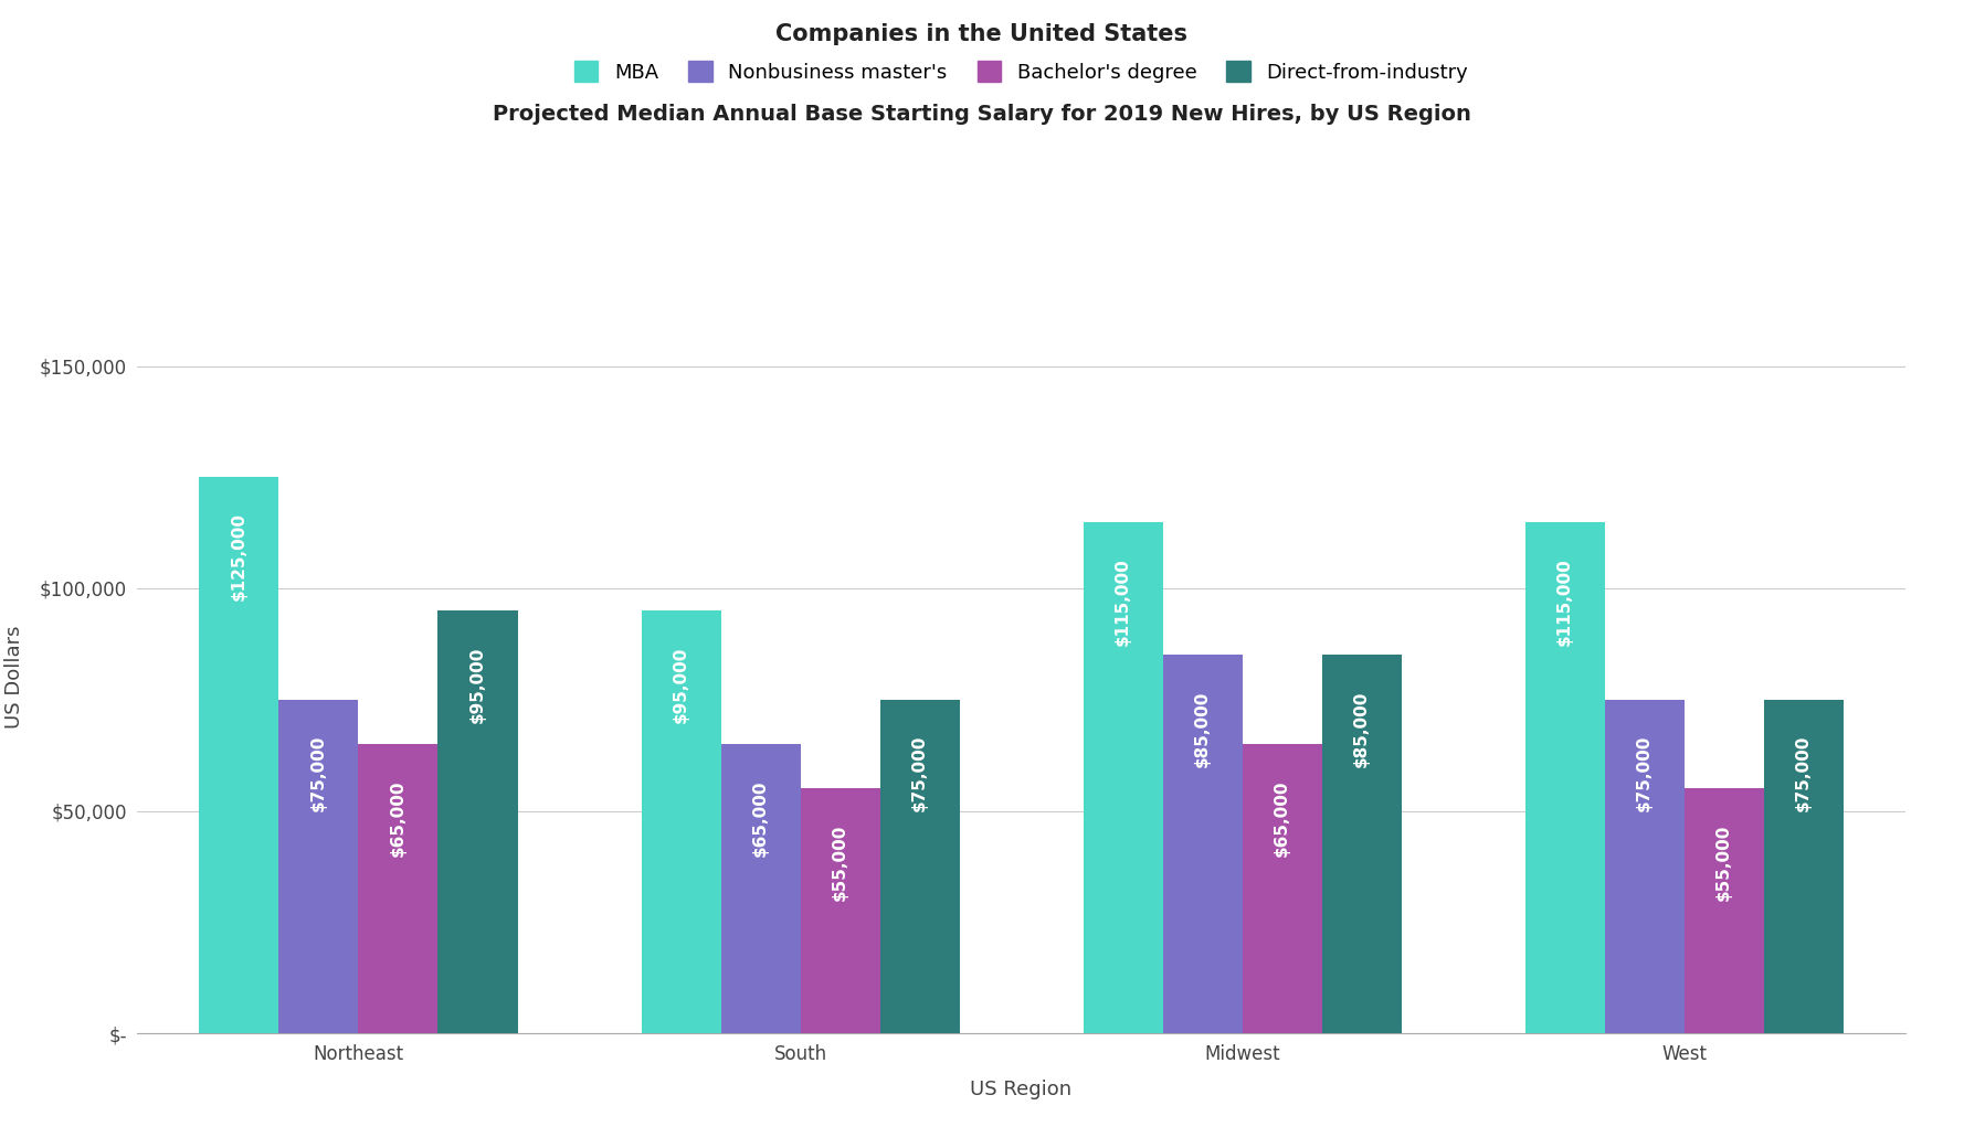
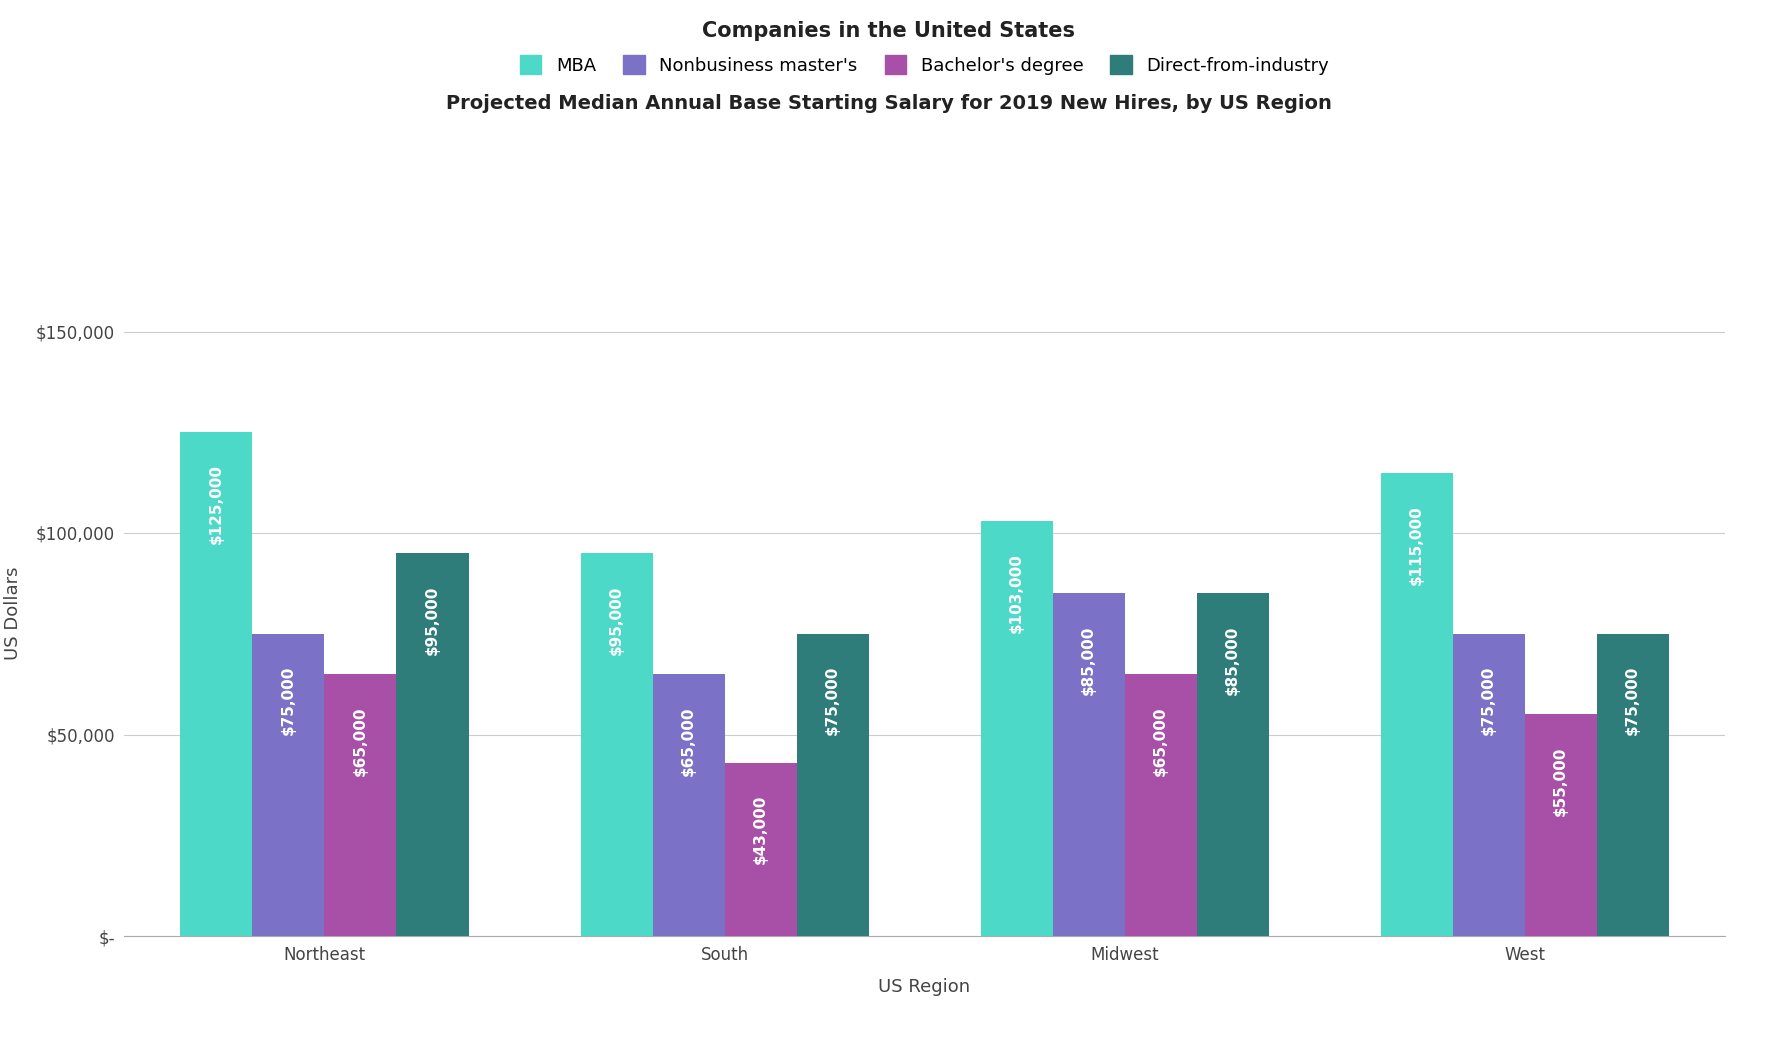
Bachelor's degree/South: $55,000 -> $43,000
MBA/Midwest: $115,000 -> $103,000
